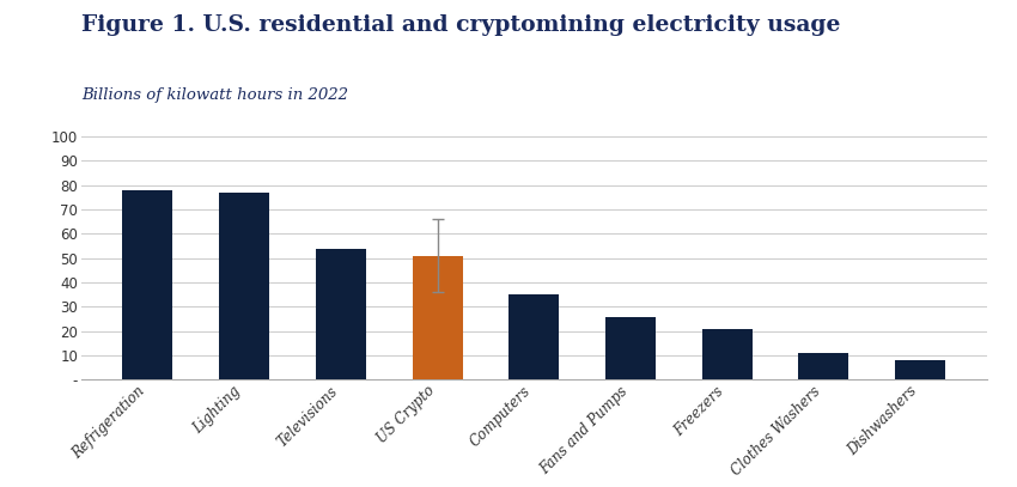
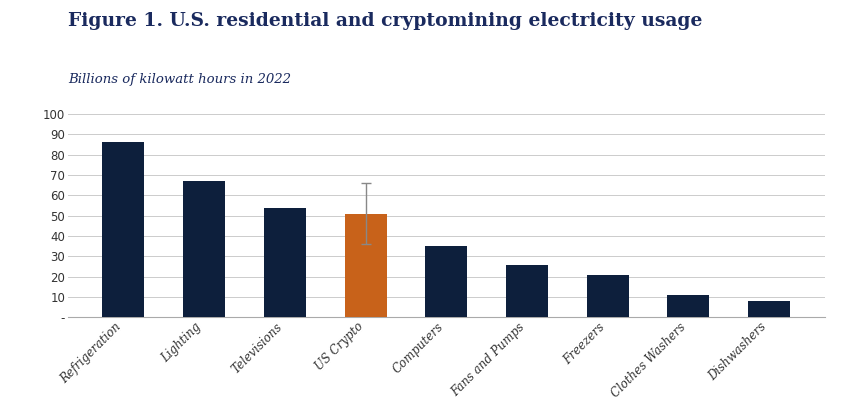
Refrigeration: 78 -> 86
Lighting: 77 -> 67
